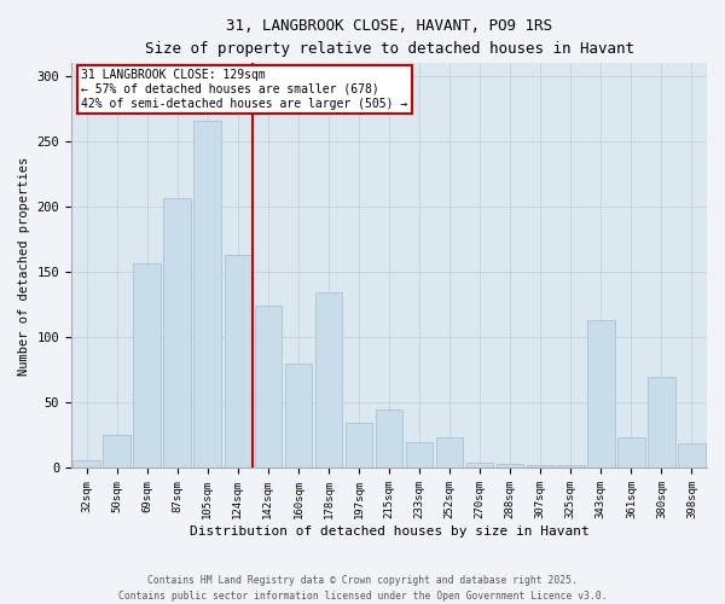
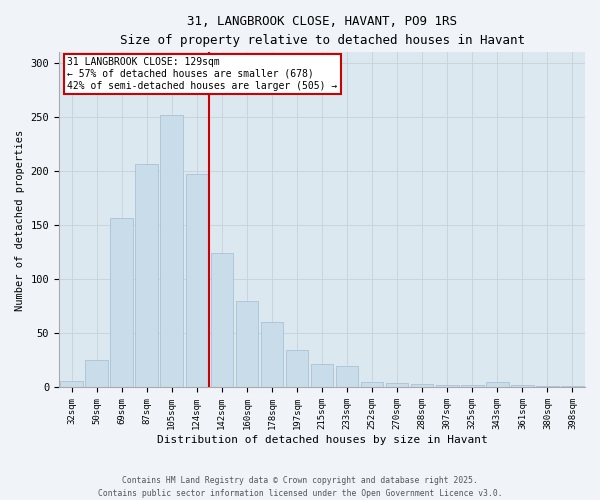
105sqm: 266 -> 252
124sqm: 163 -> 197
178sqm: 135 -> 61
215sqm: 45 -> 22
252sqm: 24 -> 5
343sqm: 113 -> 5
361sqm: 24 -> 2
380sqm: 70 -> 1
398sqm: 19 -> 1
